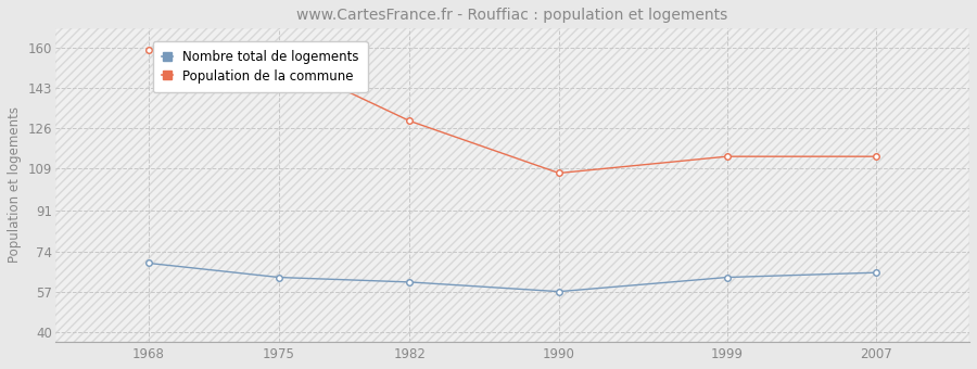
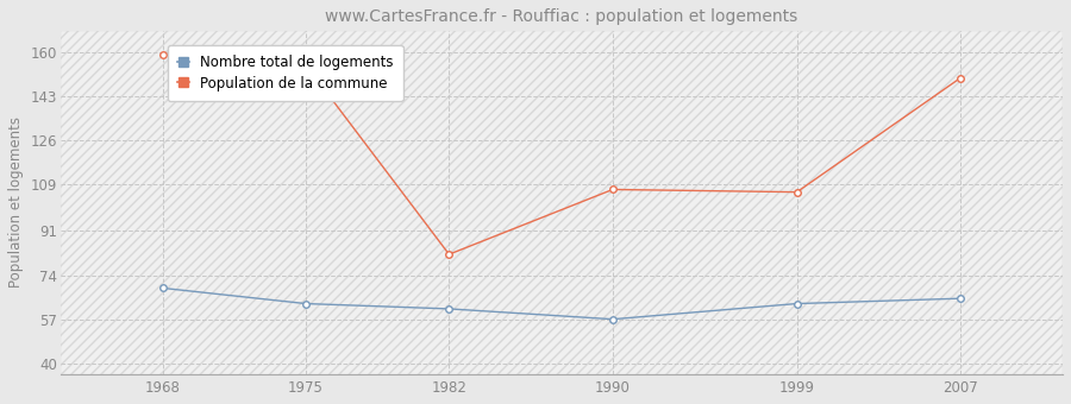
Population de la commune/1982: 129 -> 82
Population de la commune/1999: 114 -> 106
Population de la commune/2007: 114 -> 150
